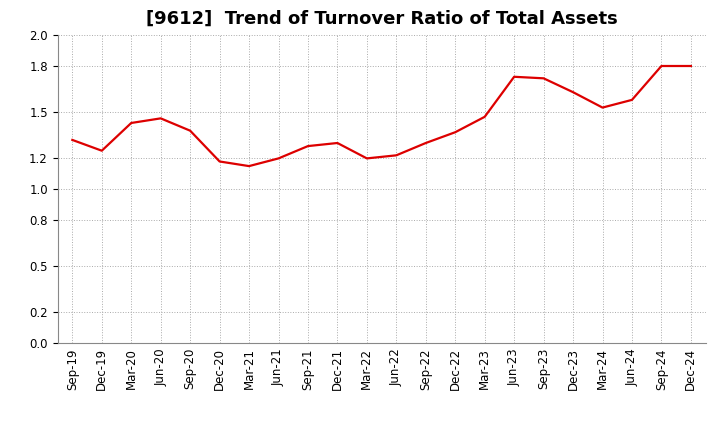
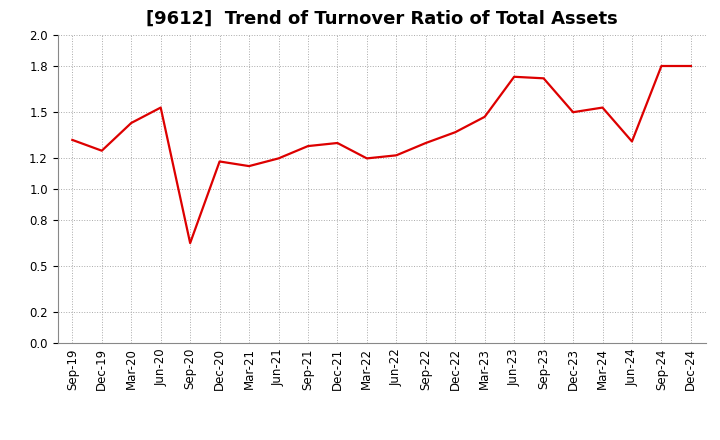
Jun-20: 1.46 -> 1.53
Sep-20: 1.38 -> 0.65
Dec-23: 1.63 -> 1.50
Jun-24: 1.58 -> 1.31
